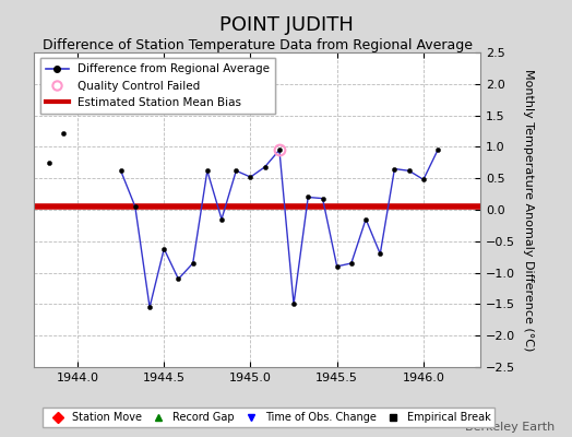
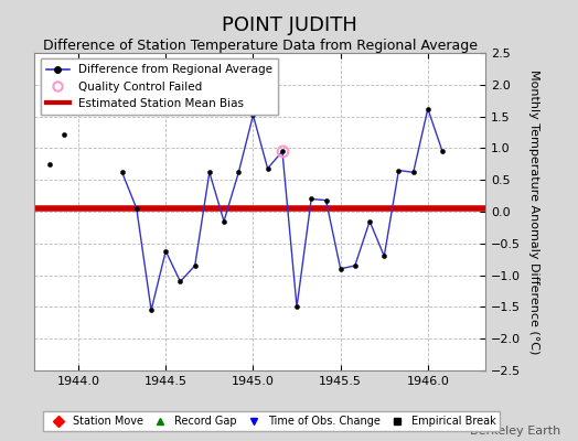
1945.0: 0.52 -> 1.52
1946.0: 0.48 -> 1.62
